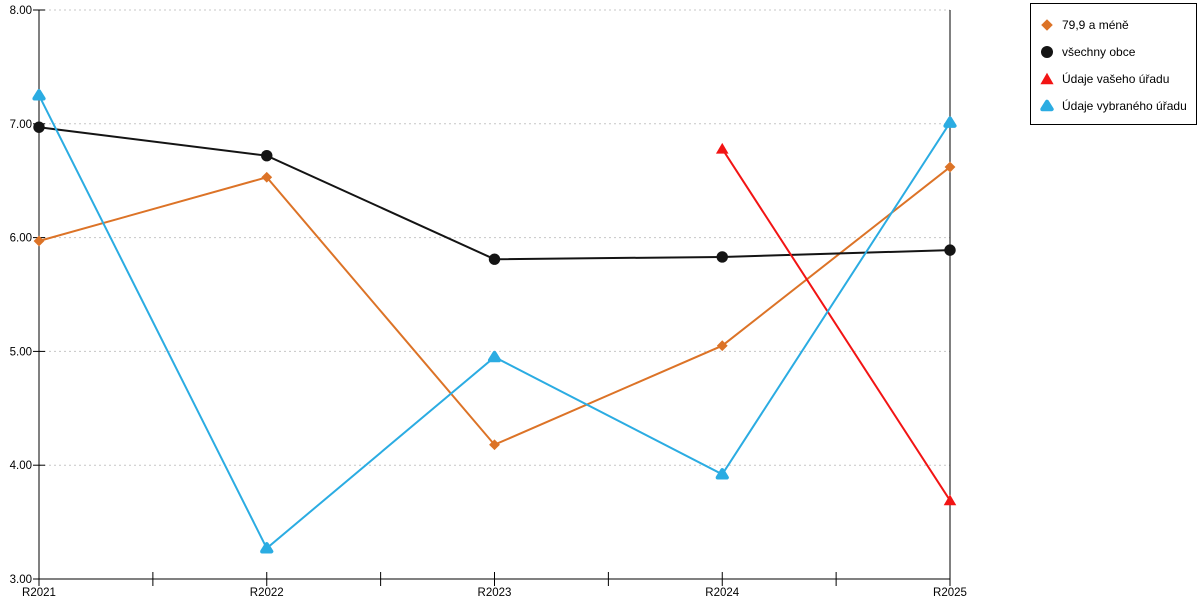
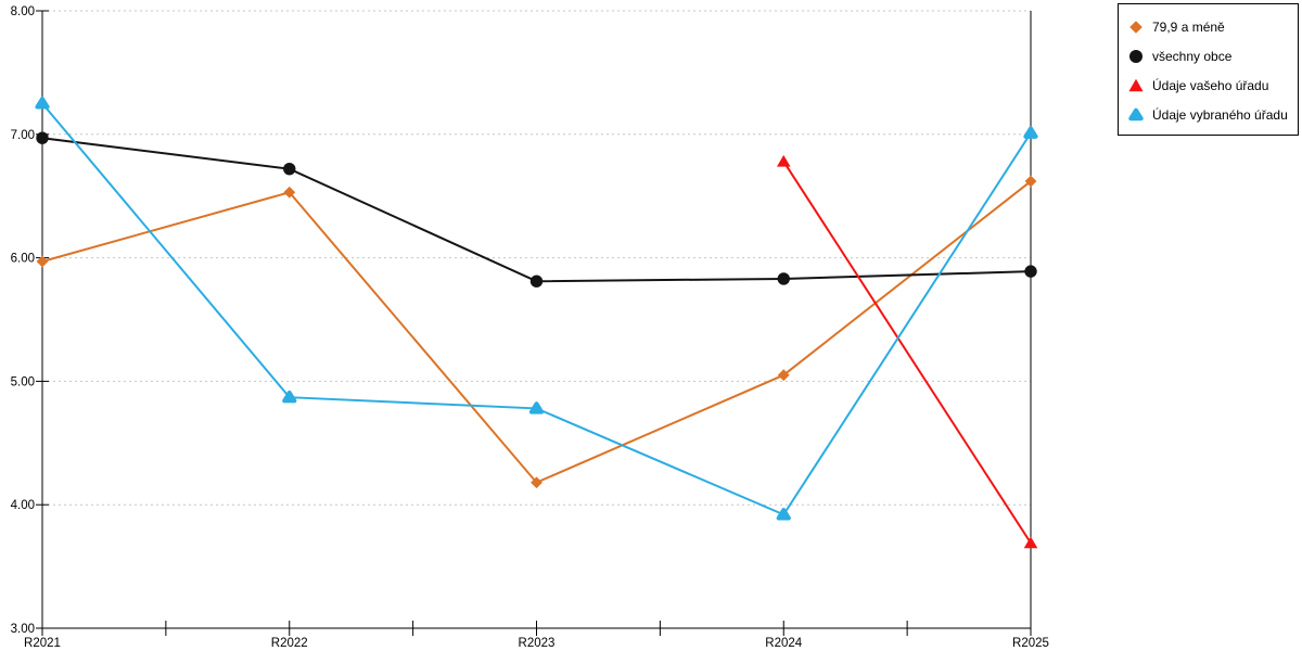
Údaje vybraného úřadu/R2022: 3.27 -> 4.87
Údaje vybraného úřadu/R2023: 4.95 -> 4.78
